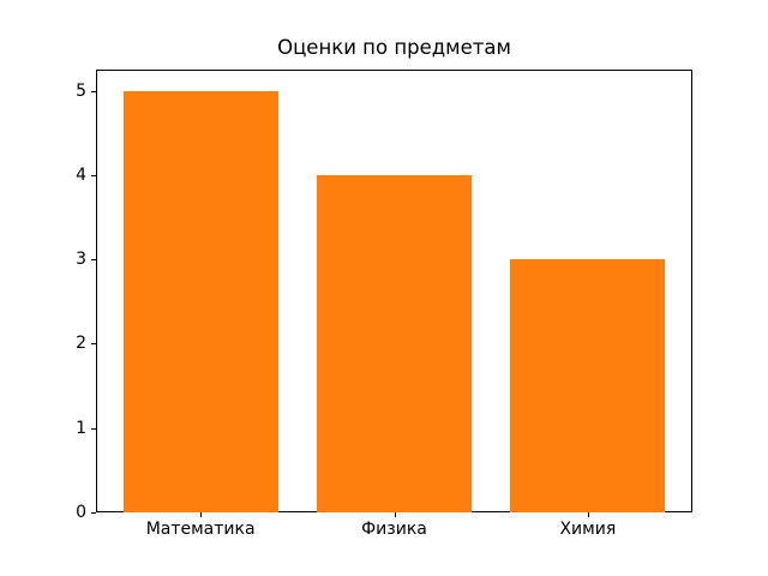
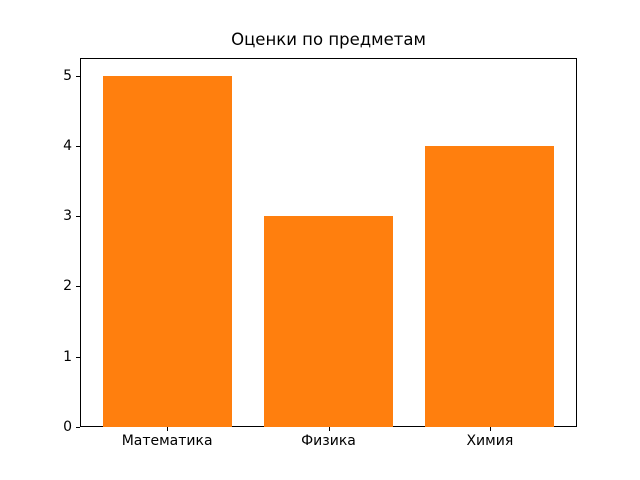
Физика: 4 -> 3
Химия: 3 -> 4
